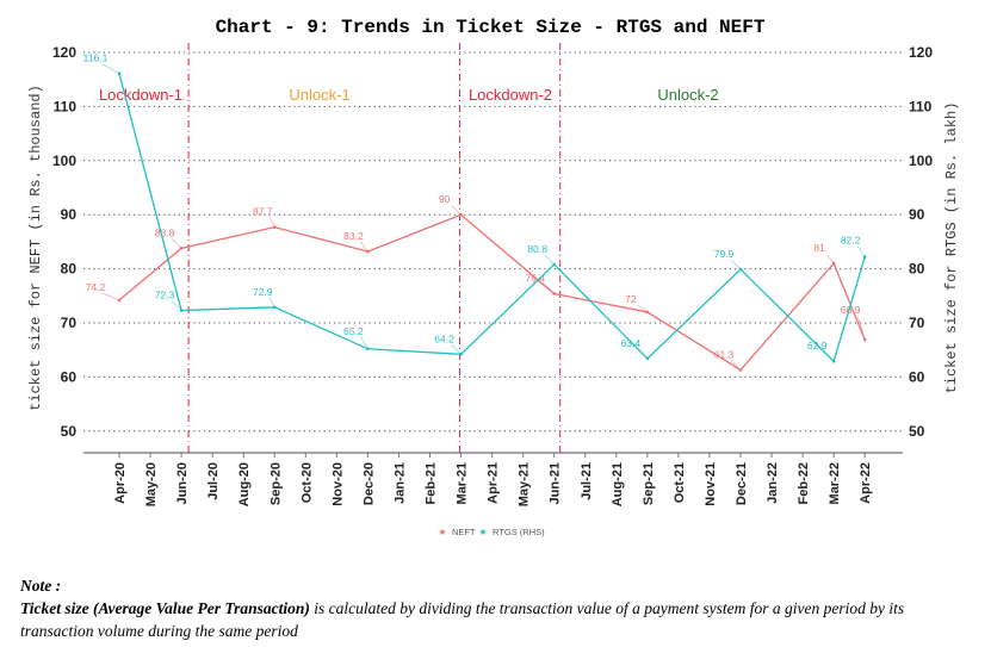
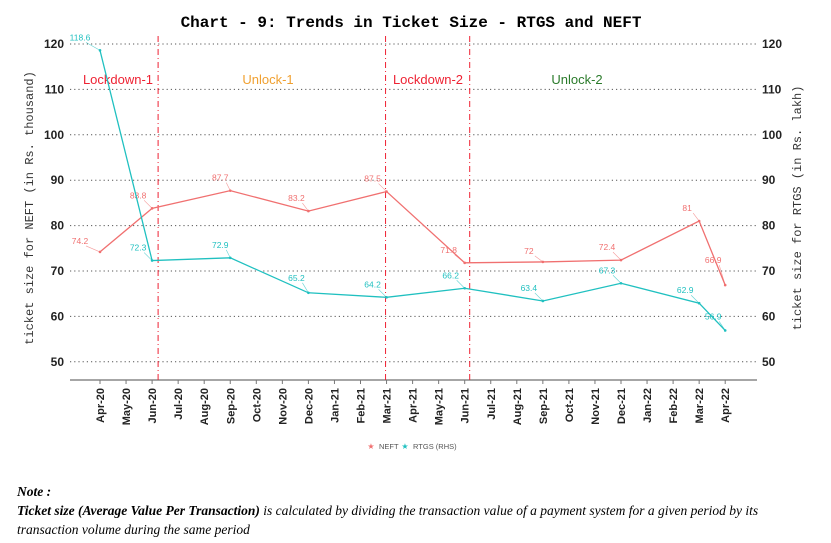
RTGS (RHS)/Apr-20: 116.1 -> 118.6
NEFT/Mar-21: 90 -> 87.5
NEFT/Jun-21: 75.4 -> 71.8
RTGS (RHS)/Jun-21: 80.8 -> 66.2
NEFT/Dec-21: 61.3 -> 72.4
RTGS (RHS)/Dec-21: 79.9 -> 67.3
RTGS (RHS)/Apr-22: 82.2 -> 56.9
